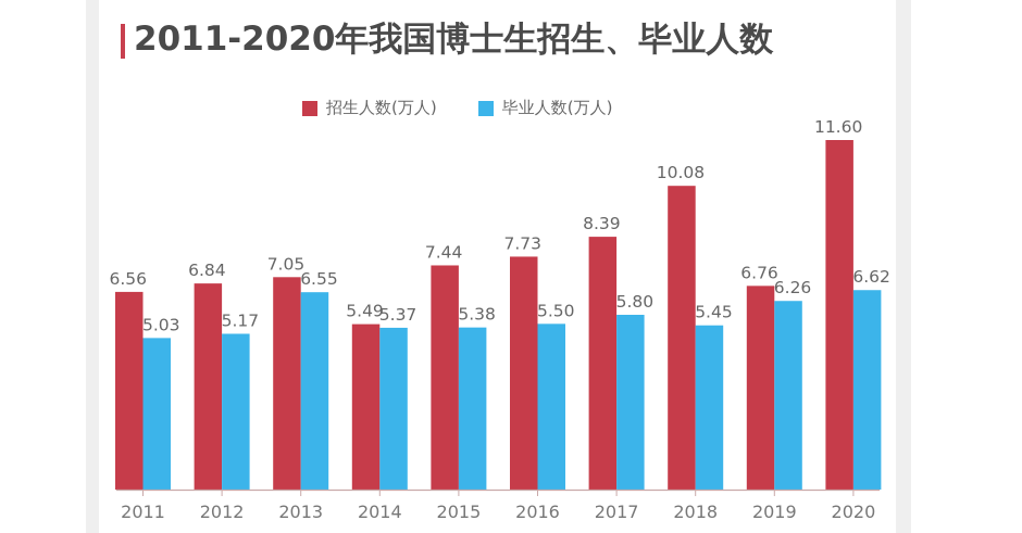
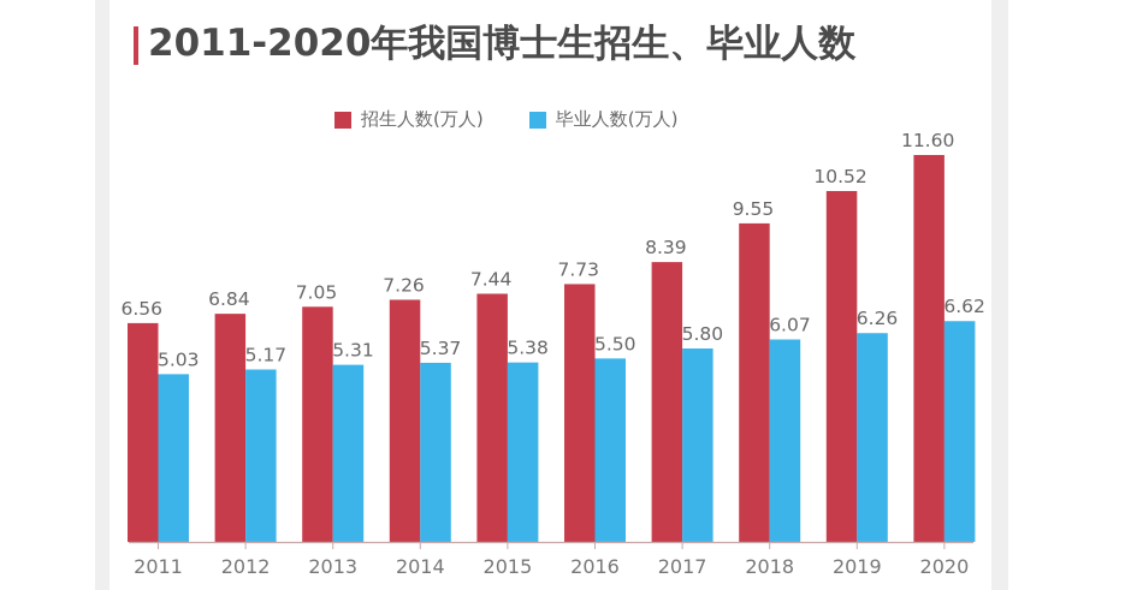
毕业人数(万人)/2013: 6.55 -> 5.31
招生人数(万人)/2014: 5.49 -> 7.26
招生人数(万人)/2018: 10.08 -> 9.55
毕业人数(万人)/2018: 5.45 -> 6.07
招生人数(万人)/2019: 6.76 -> 10.52
